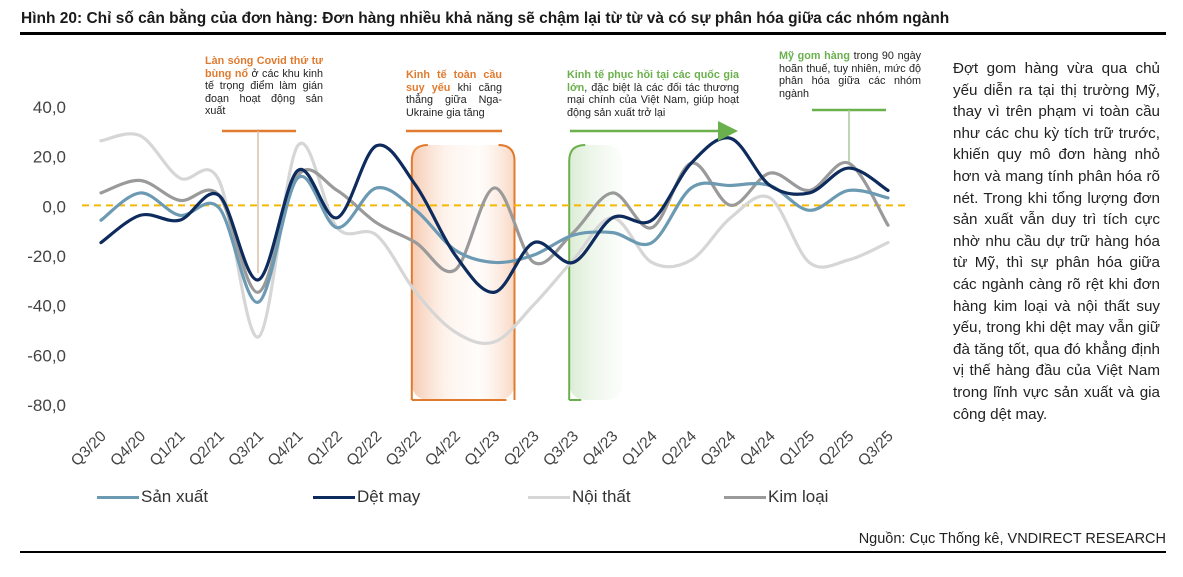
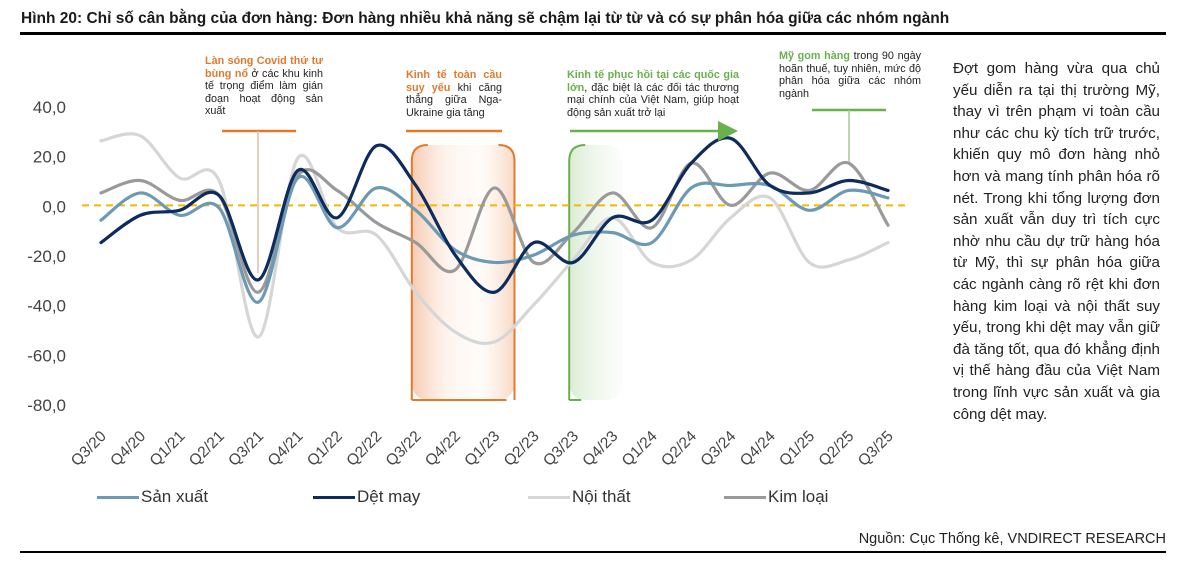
Dệt may/Q1/21: -6 -> -2
Nội thất/Q4/21: 24 -> 19
Dệt may/Q2/25: 15 -> 10
